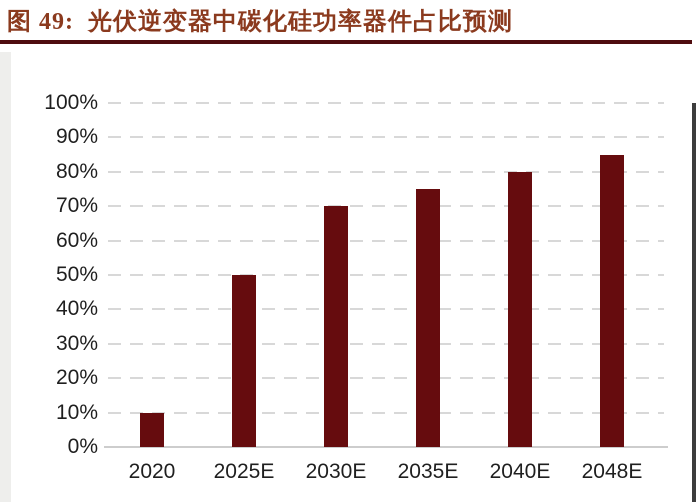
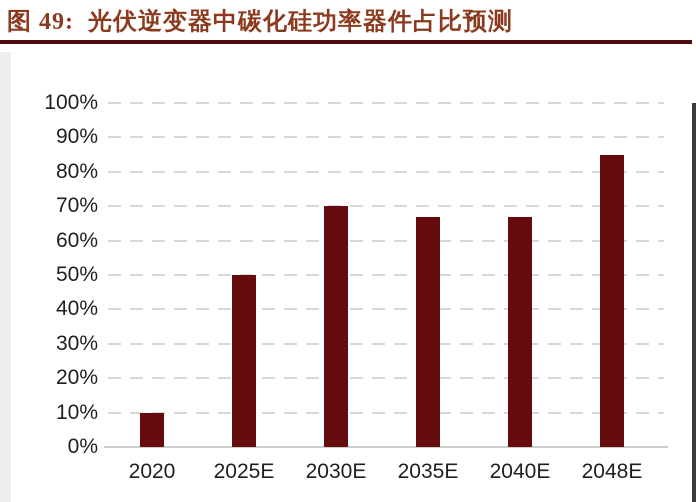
2035E: 75% -> 67%
2040E: 80% -> 67%
